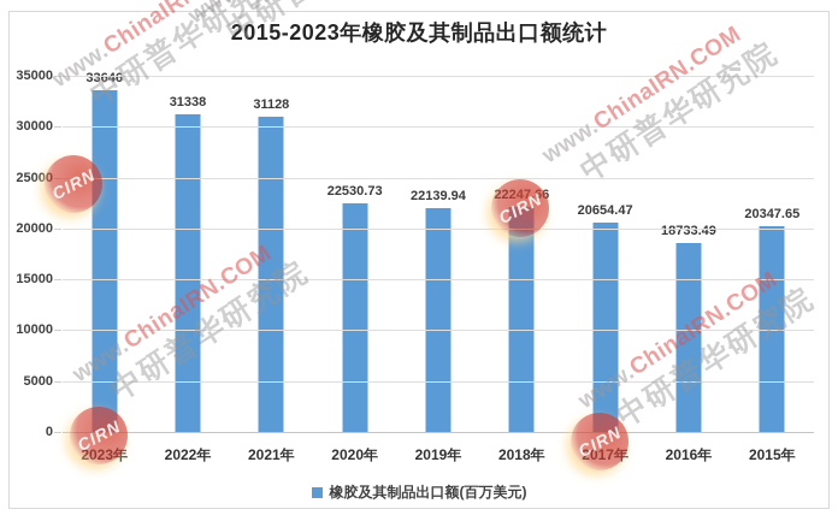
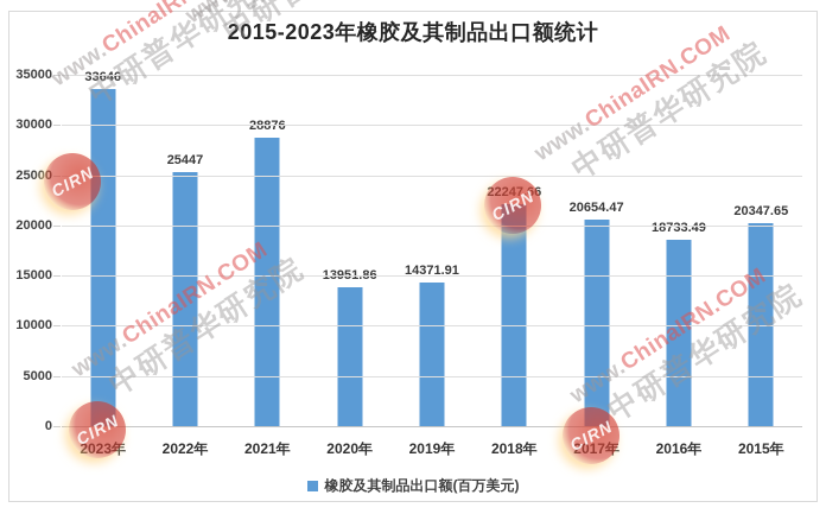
2022年: 31338 -> 25447
2021年: 31128 -> 28876
2020年: 22530.73 -> 13951.86
2019年: 22139.94 -> 14371.91
